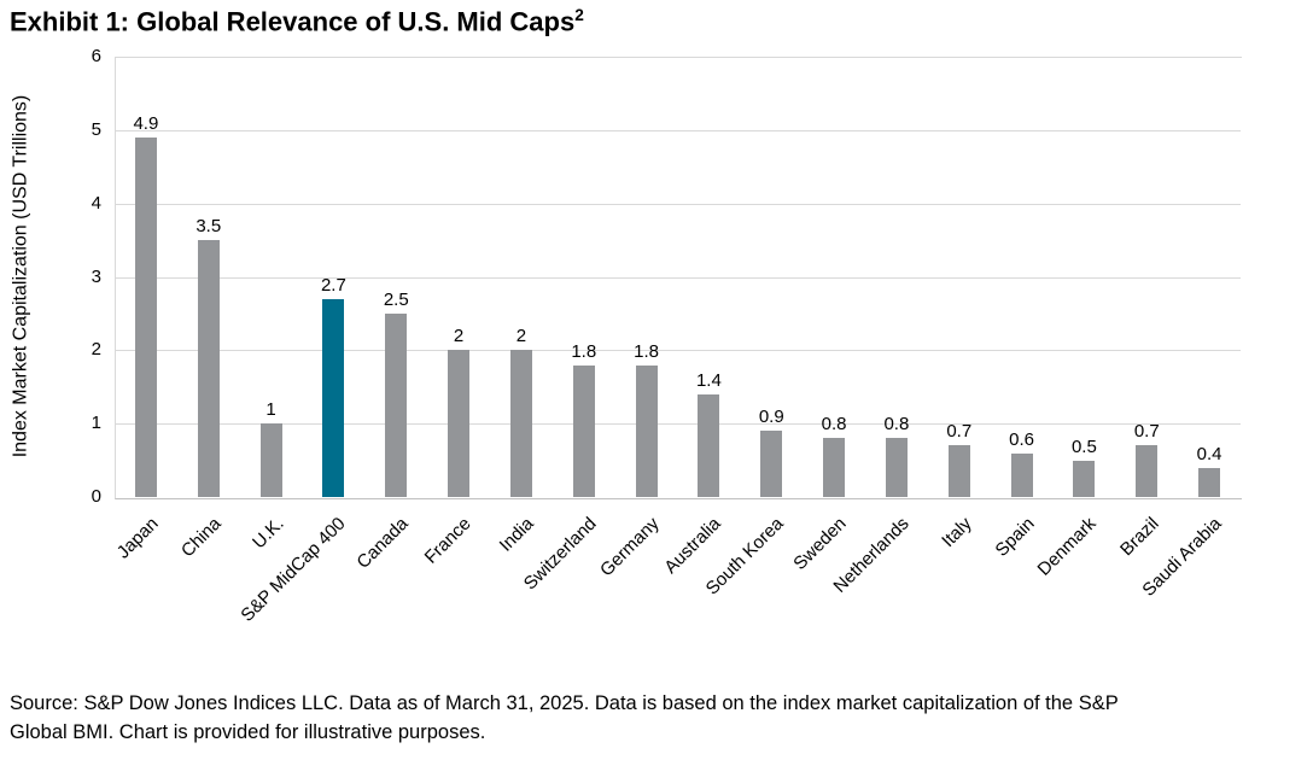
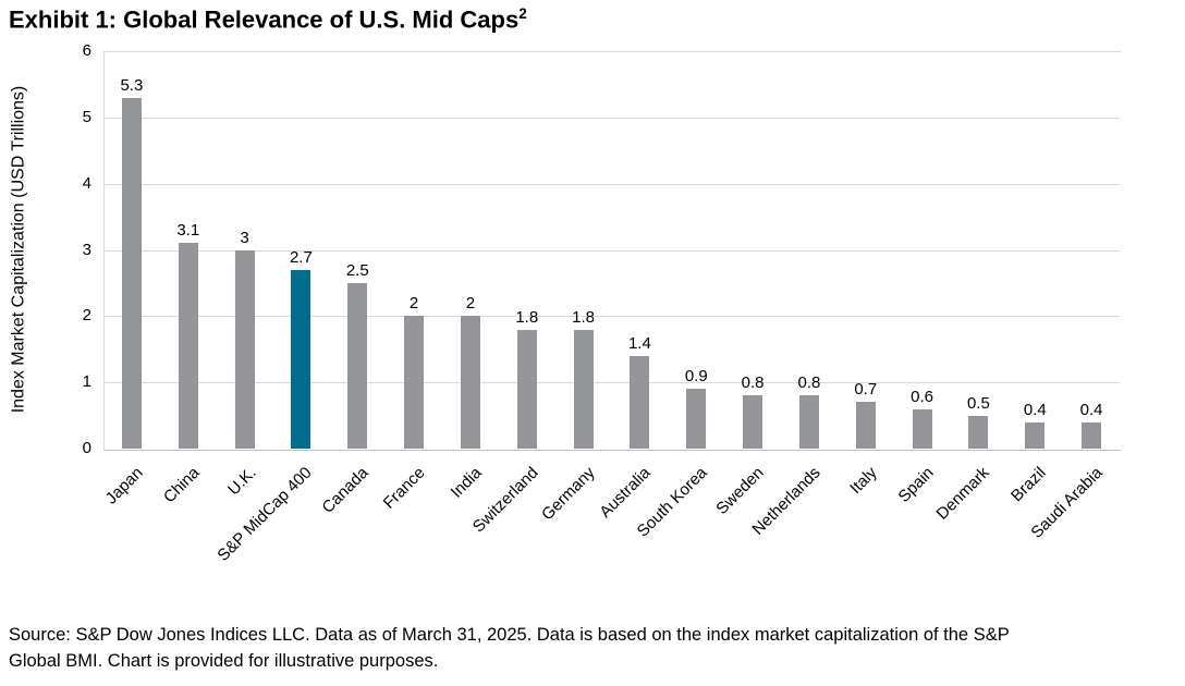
Japan: 4.9 -> 5.3
China: 3.5 -> 3.1
U.K.: 1 -> 3
Brazil: 0.7 -> 0.4
